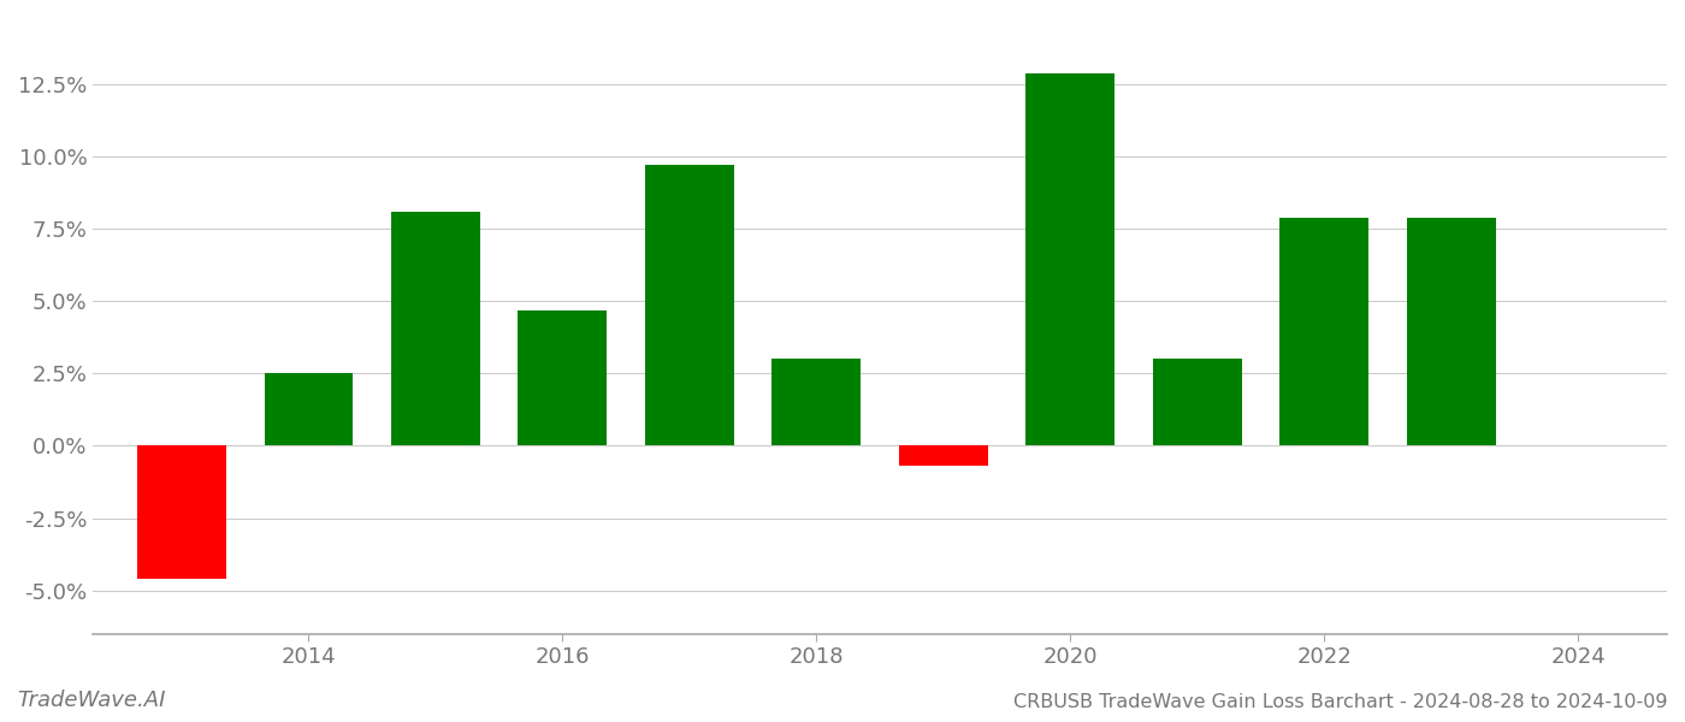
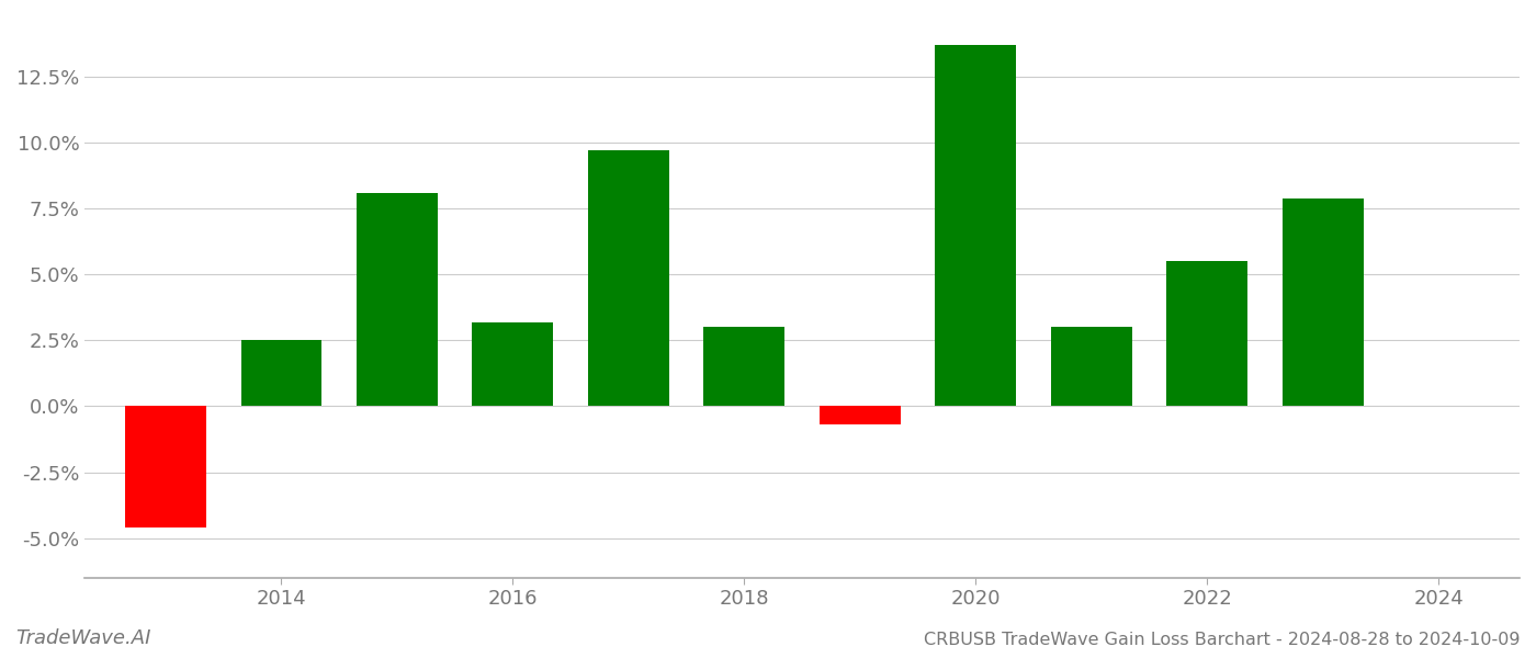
2016: 4.7% -> 3.2%
2020: 12.9% -> 13.7%
2022: 7.9% -> 5.5%
